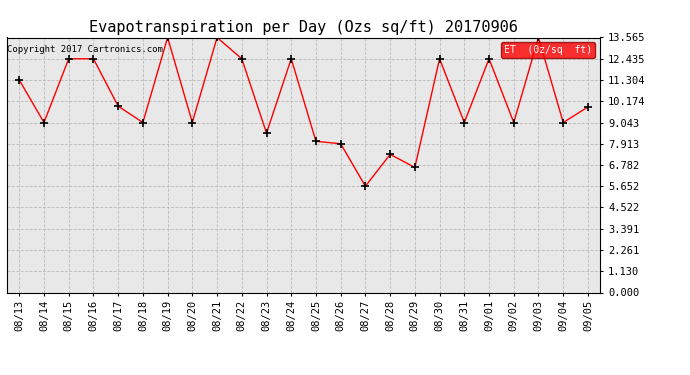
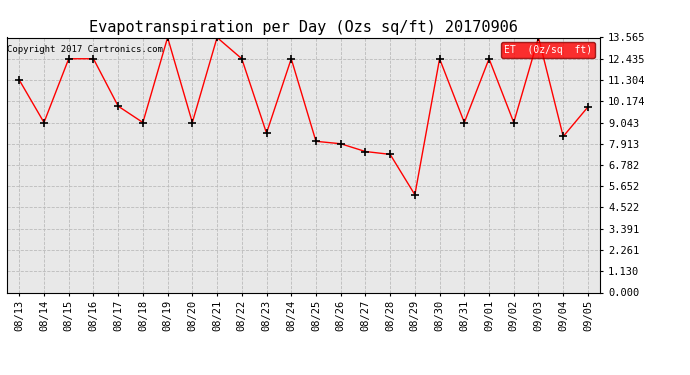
08/27: 5.7 -> 7.5
08/29: 6.7 -> 5.2
09/04: 9.0 -> 8.3
